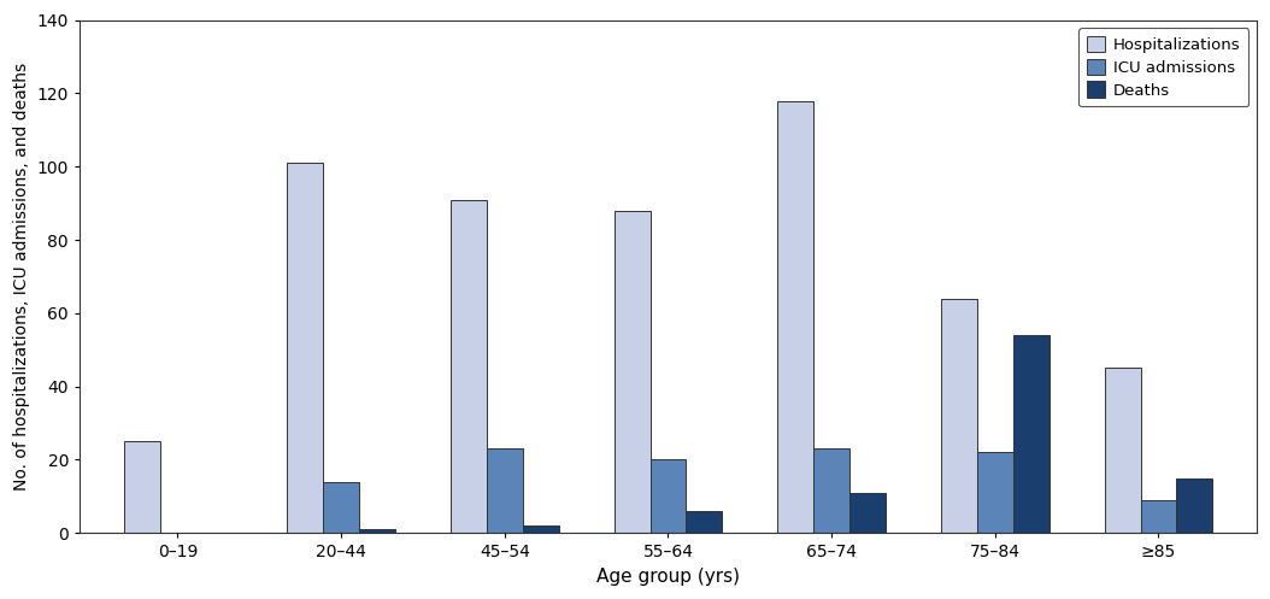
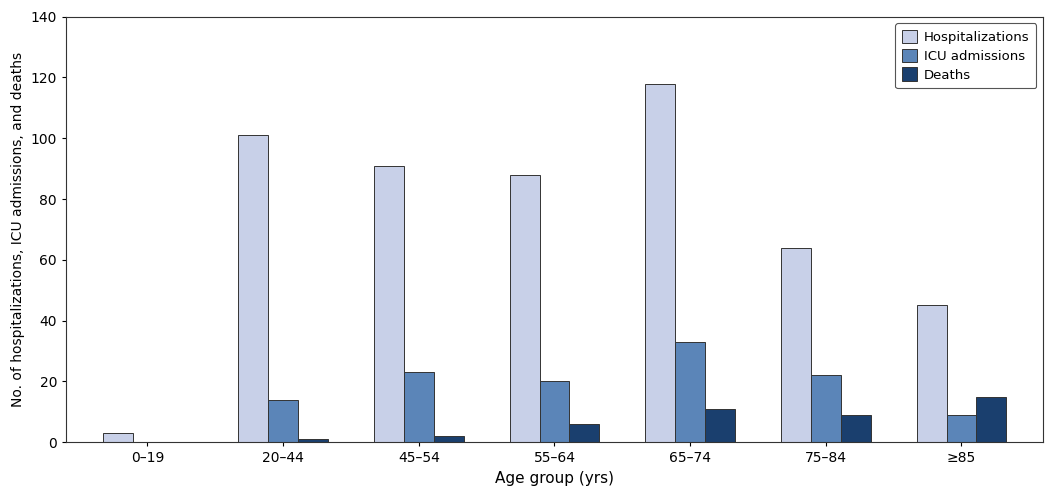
Hospitalizations/0–19: 25 -> 3
ICU admissions/65–74: 23 -> 33
Deaths/75–84: 54 -> 9
